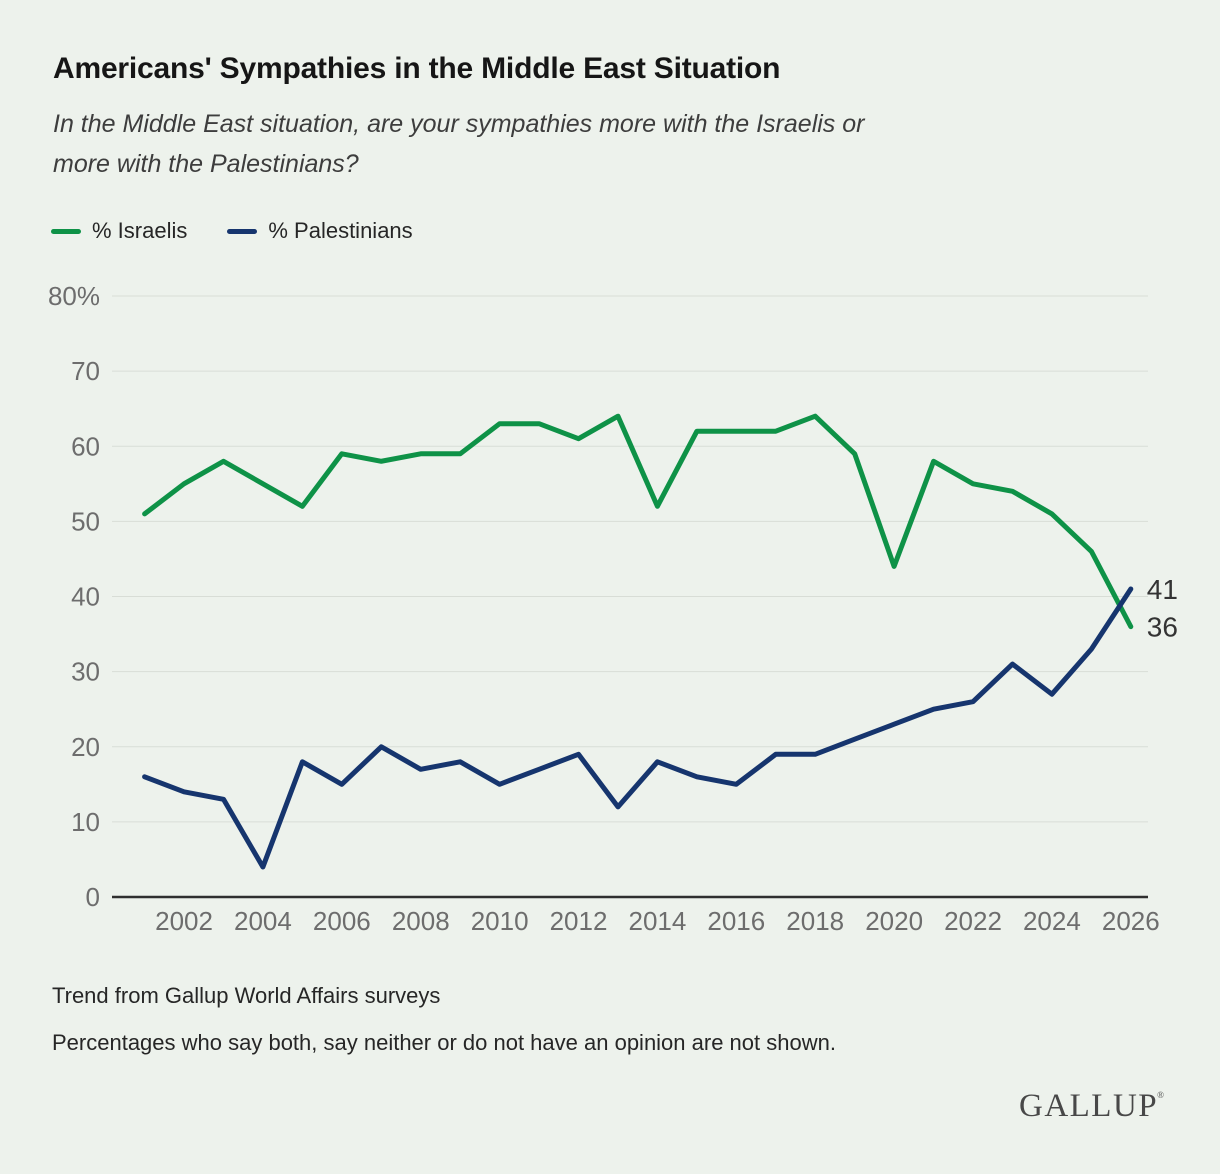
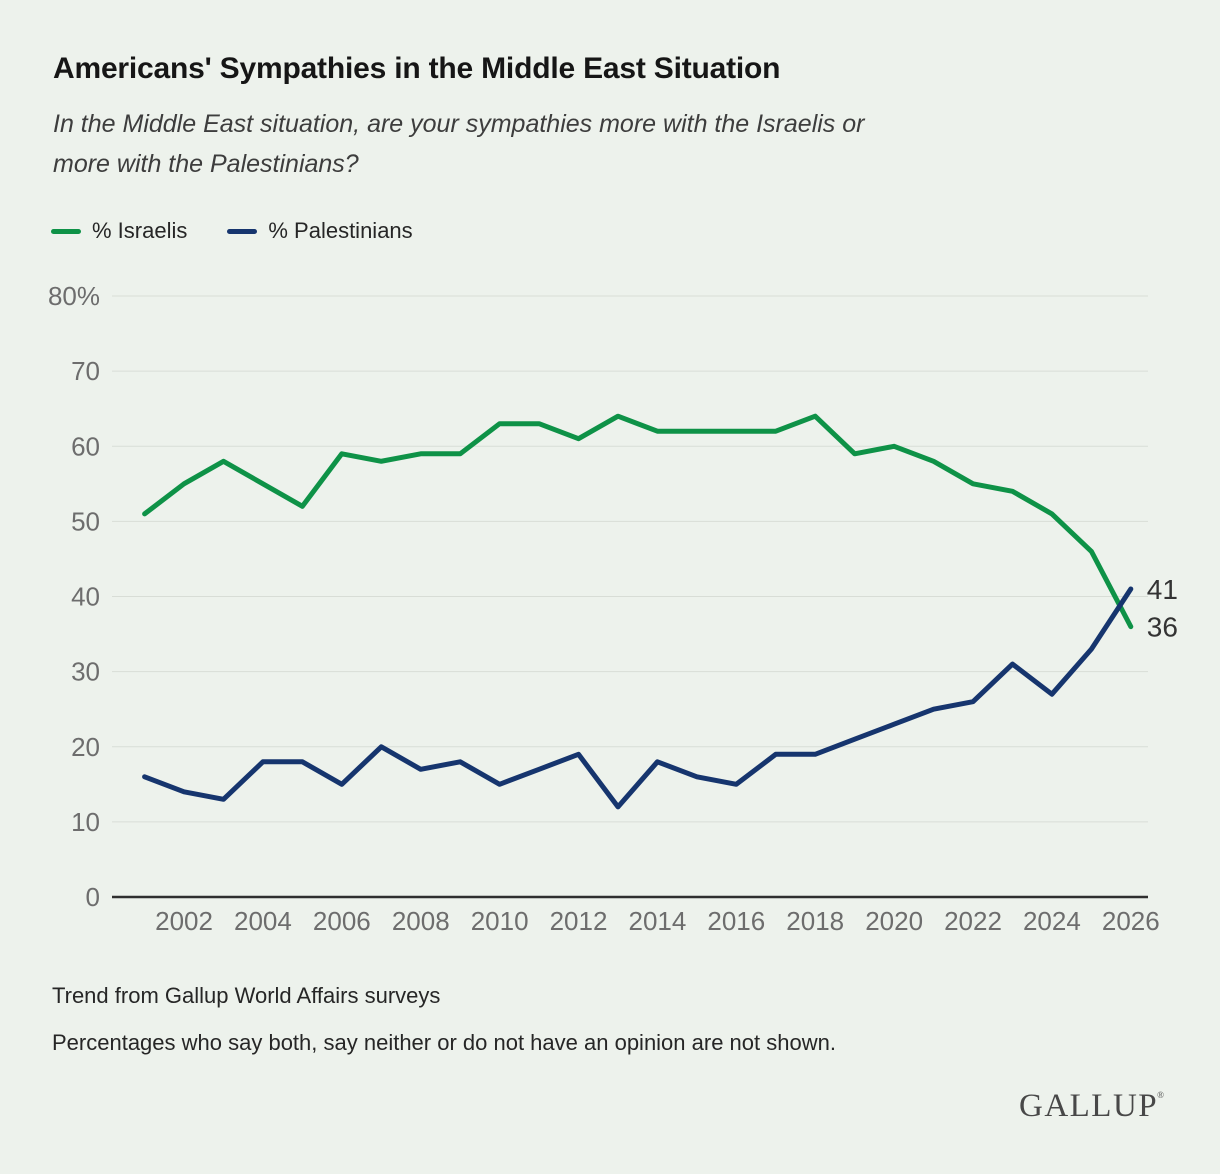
% Palestinians/2004: 4% -> 18%
% Israelis/2014: 52% -> 62%
% Israelis/2020: 44% -> 60%
